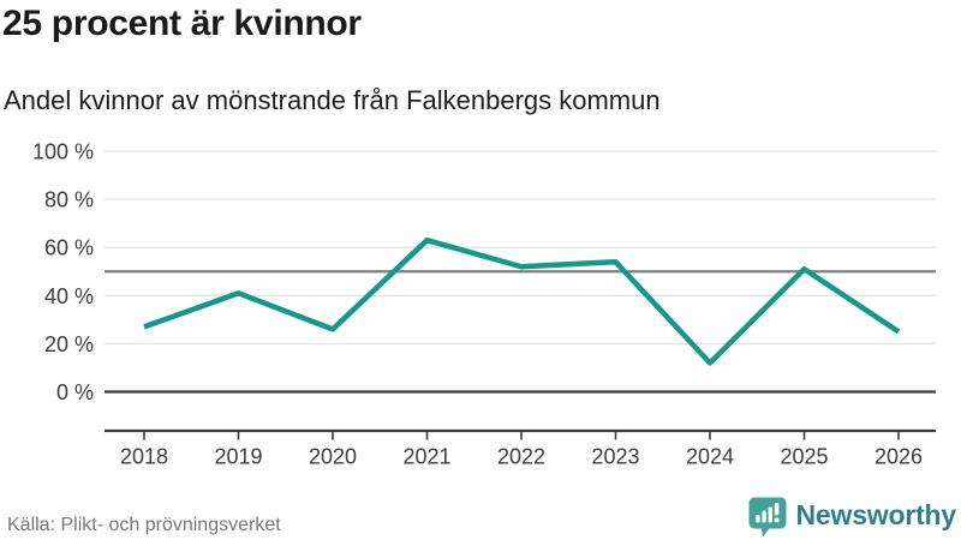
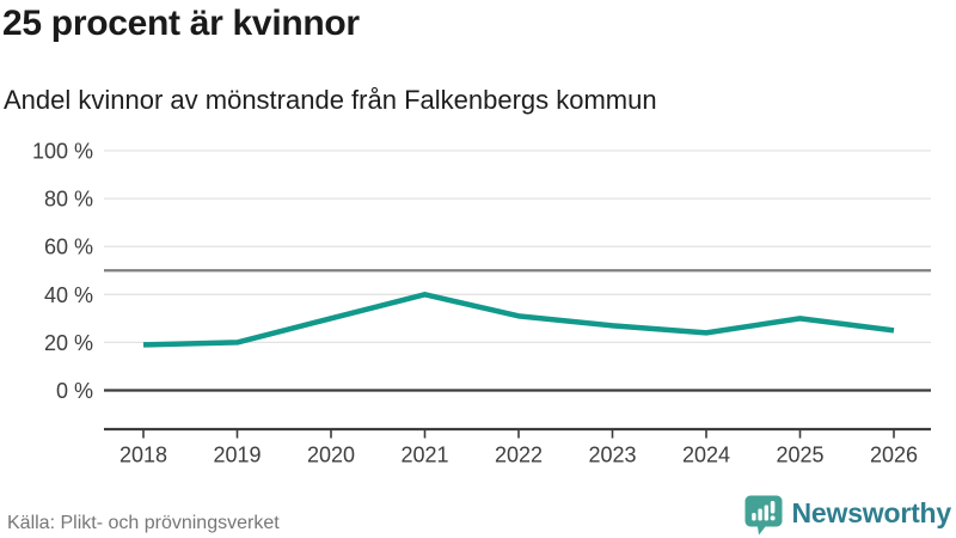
2018: 27% -> 19%
2019: 41% -> 20%
2020: 26% -> 30%
2021: 63% -> 40%
2022: 52% -> 31%
2023: 54% -> 27%
2024: 12% -> 24%
2025: 51% -> 30%
